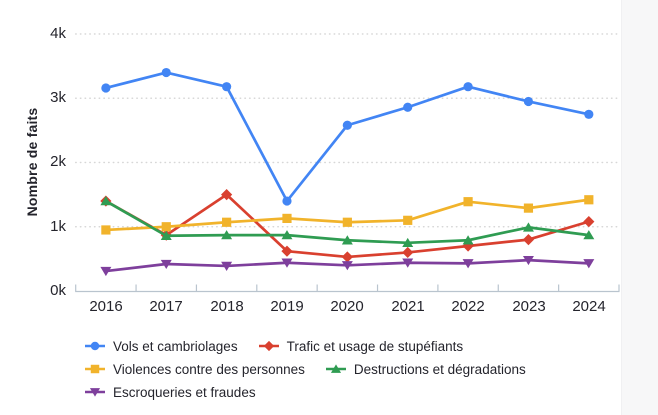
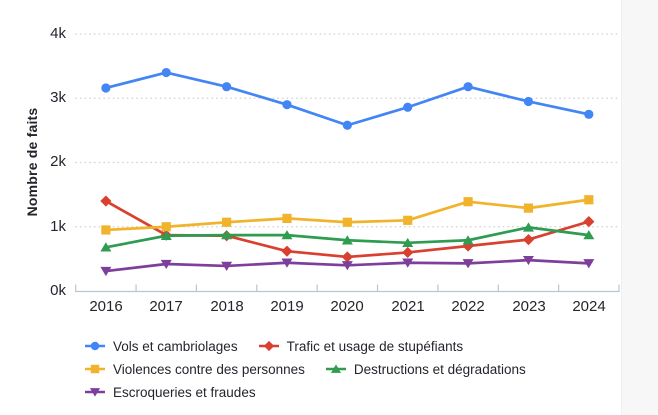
Destructions et dégradations/2016: 1.4k -> 0.7k
Trafic et usage de stupéfiants/2018: 1.5k -> 0.9k
Vols et cambriolages/2019: 1.4k -> 2.9k
